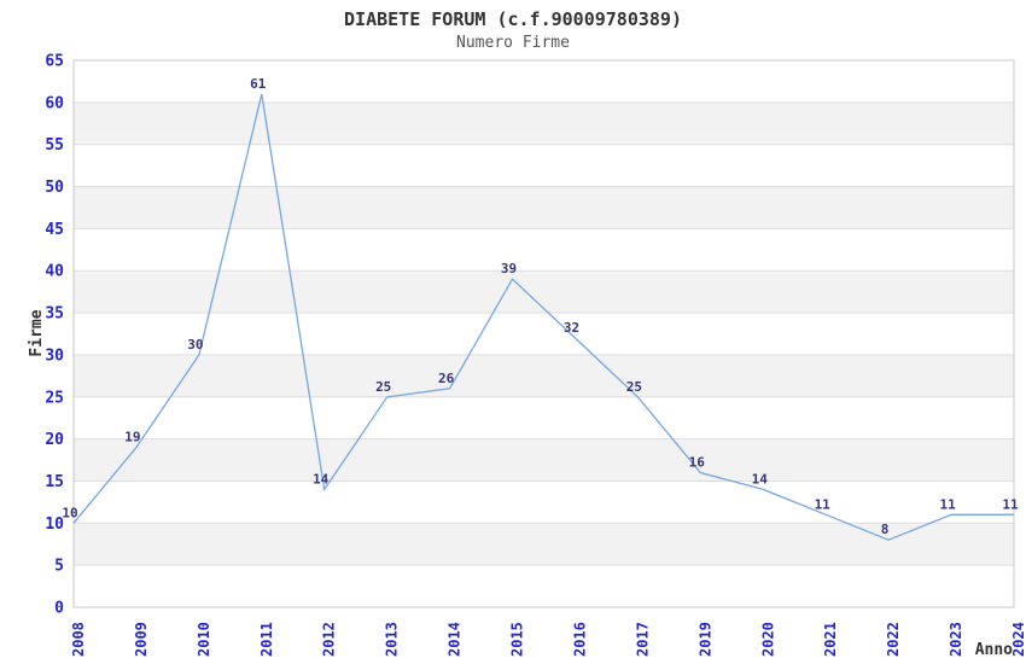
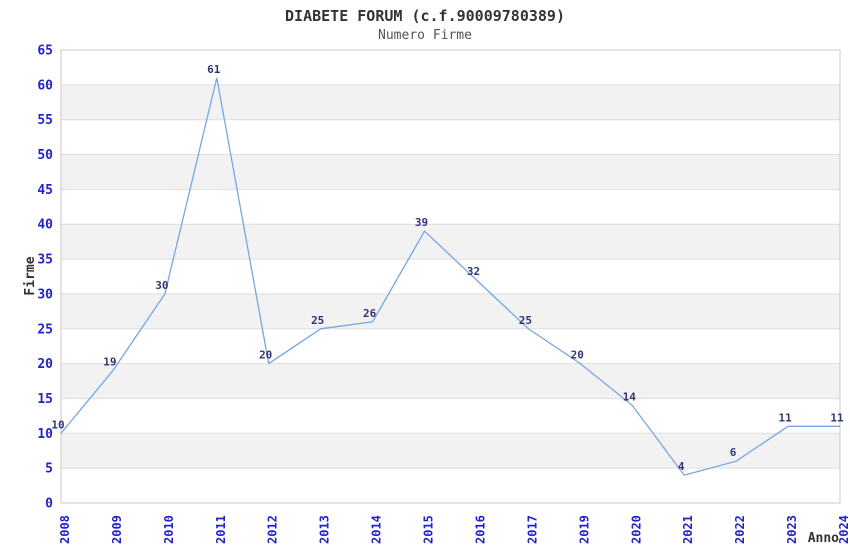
2012: 14 -> 20
2019: 16 -> 20
2021: 11 -> 4
2022: 8 -> 6
